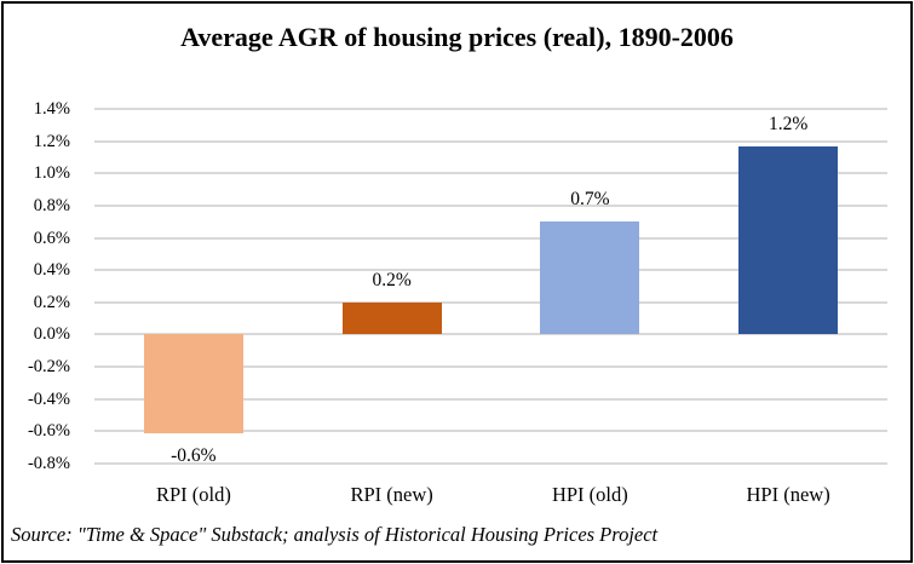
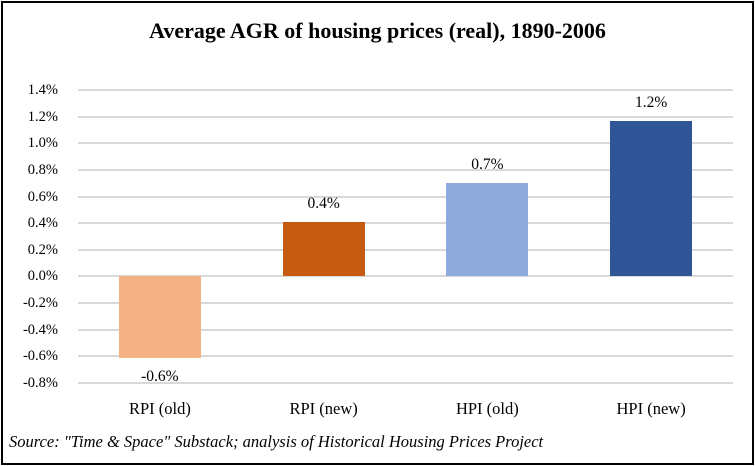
RPI (new): 0.2% -> 0.4%
